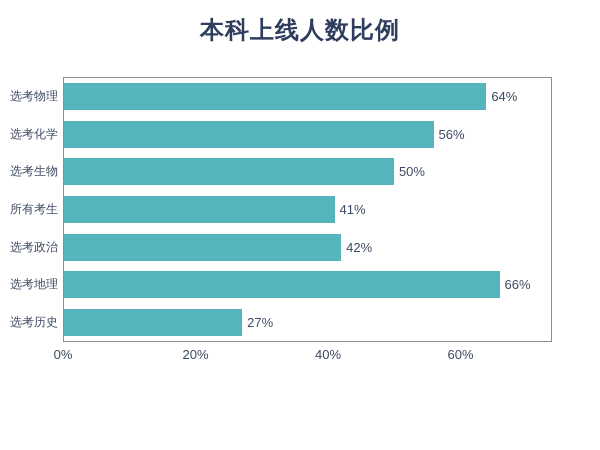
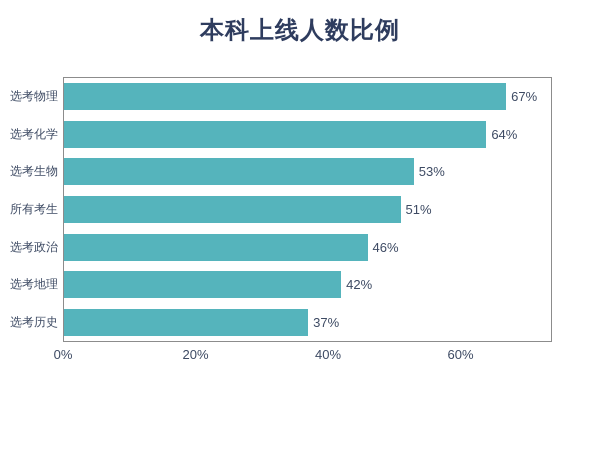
选考物理: 64% -> 67%
选考化学: 56% -> 64%
选考生物: 50% -> 53%
所有考生: 41% -> 51%
选考政治: 42% -> 46%
选考地理: 66% -> 42%
选考历史: 27% -> 37%
